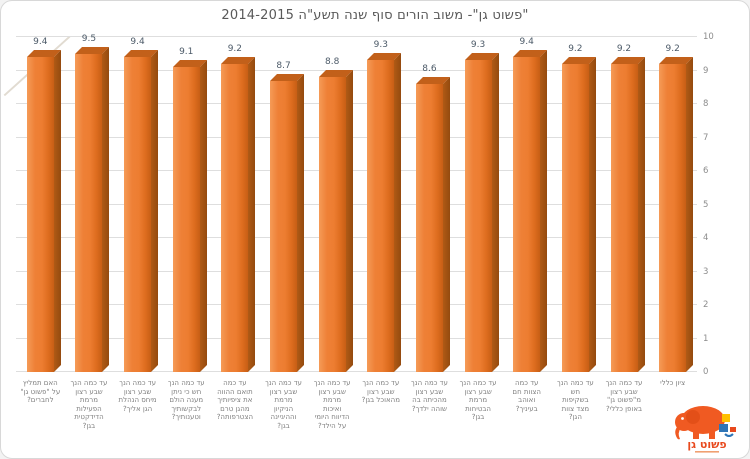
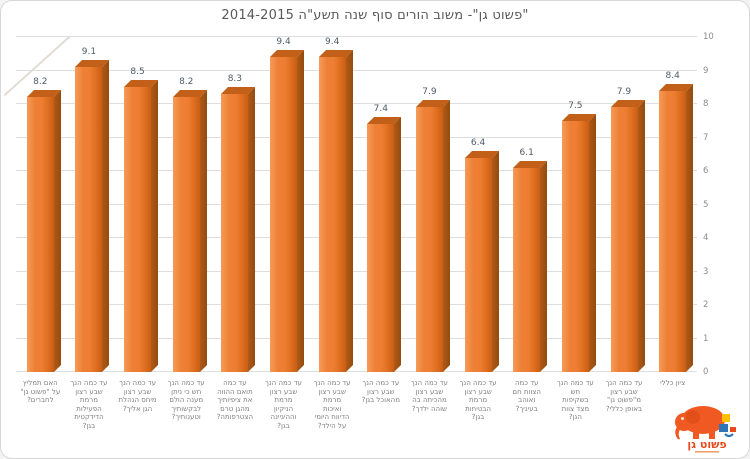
האם תמליץ על "פשוט גן" לחברים?: 9.4 -> 8.2
עד כמה הנך שבע רצון מרמת הפעילות הדידקטית בגן?: 9.5 -> 9.1
עד כמה הנך שבע רצון מיחס הנהלת הגן אליך?: 9.4 -> 8.5
עד כמה הנך חש כי ניתן מענה הולם לבקשותיך וטענותיך?: 9.1 -> 8.2
עד כמה תואם ההווה את ציפיותיך מהגן טרם הצטרפותה?: 9.2 -> 8.3
עד כמה הנך שבע רצון מרמת הניקיון וההיגיינה בגן?: 8.7 -> 9.4
עד כמה הנך שבע רצון מרמת ואיכות הדיווח היומי על הילד?: 8.8 -> 9.4
עד כמה הנך שבע רצון מהאוכל בגן?: 9.3 -> 7.4
עד כמה הנך שבע רצון מהכיתה בה שוהה ילדך?: 8.6 -> 7.9
עד כמה הנך שבע רצון מרמת הבטיחות בגן?: 9.3 -> 6.4
עד כמה הצוות חם ואוהב בעיניך?: 9.4 -> 6.1
עד כמה הנך חש בשקיפות מצד צוות הגן?: 9.2 -> 7.5
עד כמה הנך שבע רצון מ"פשוט גן" באופן כללי?: 9.2 -> 7.9
ציון כללי: 9.2 -> 8.4
